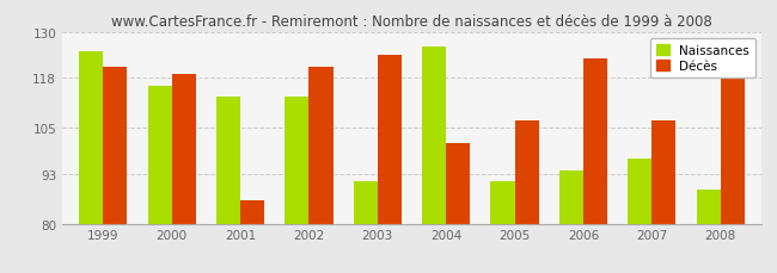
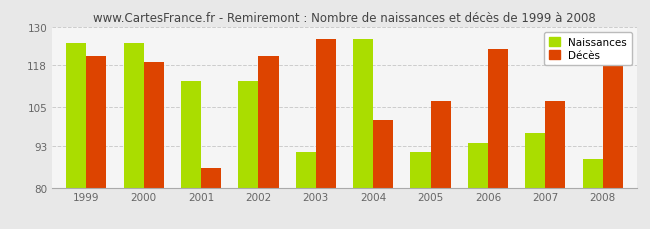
Naissances/2000: 116 -> 125
Décès/2003: 124 -> 126
